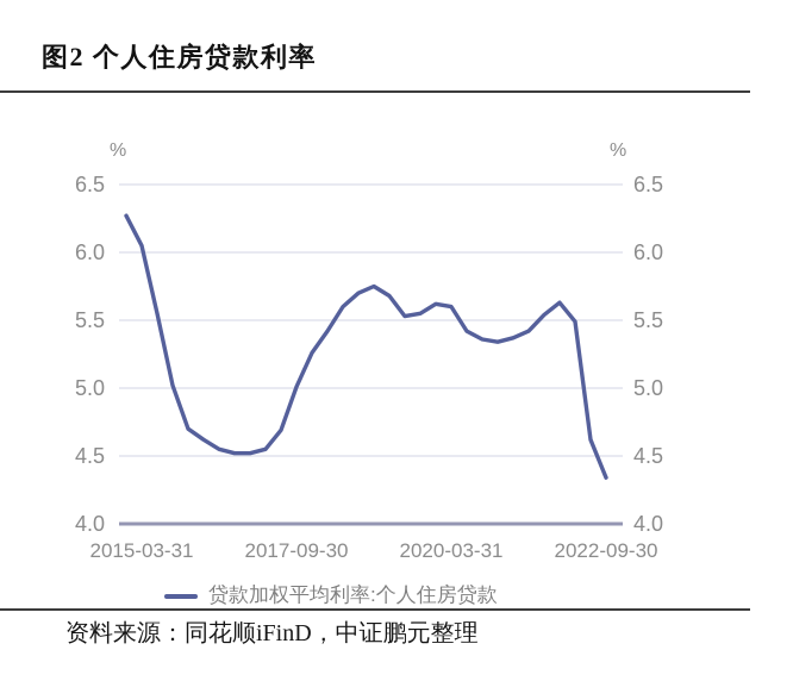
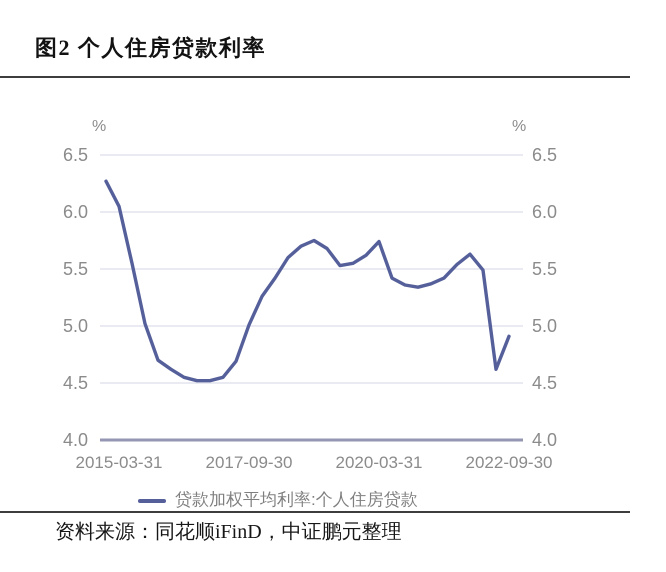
2020-03-31: 5.60 -> 5.74
2022-09-30: 4.34 -> 4.91
